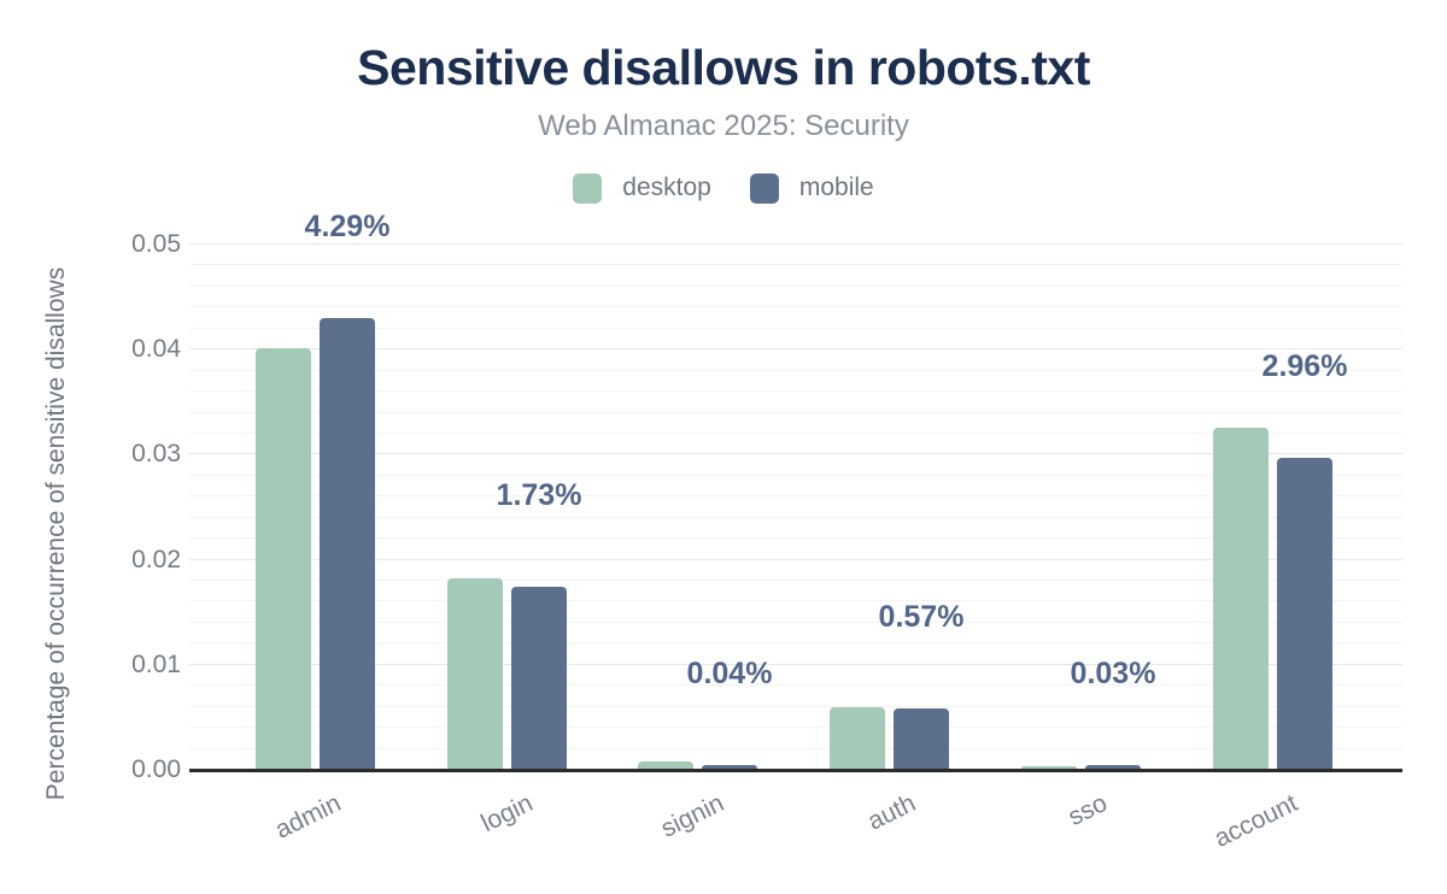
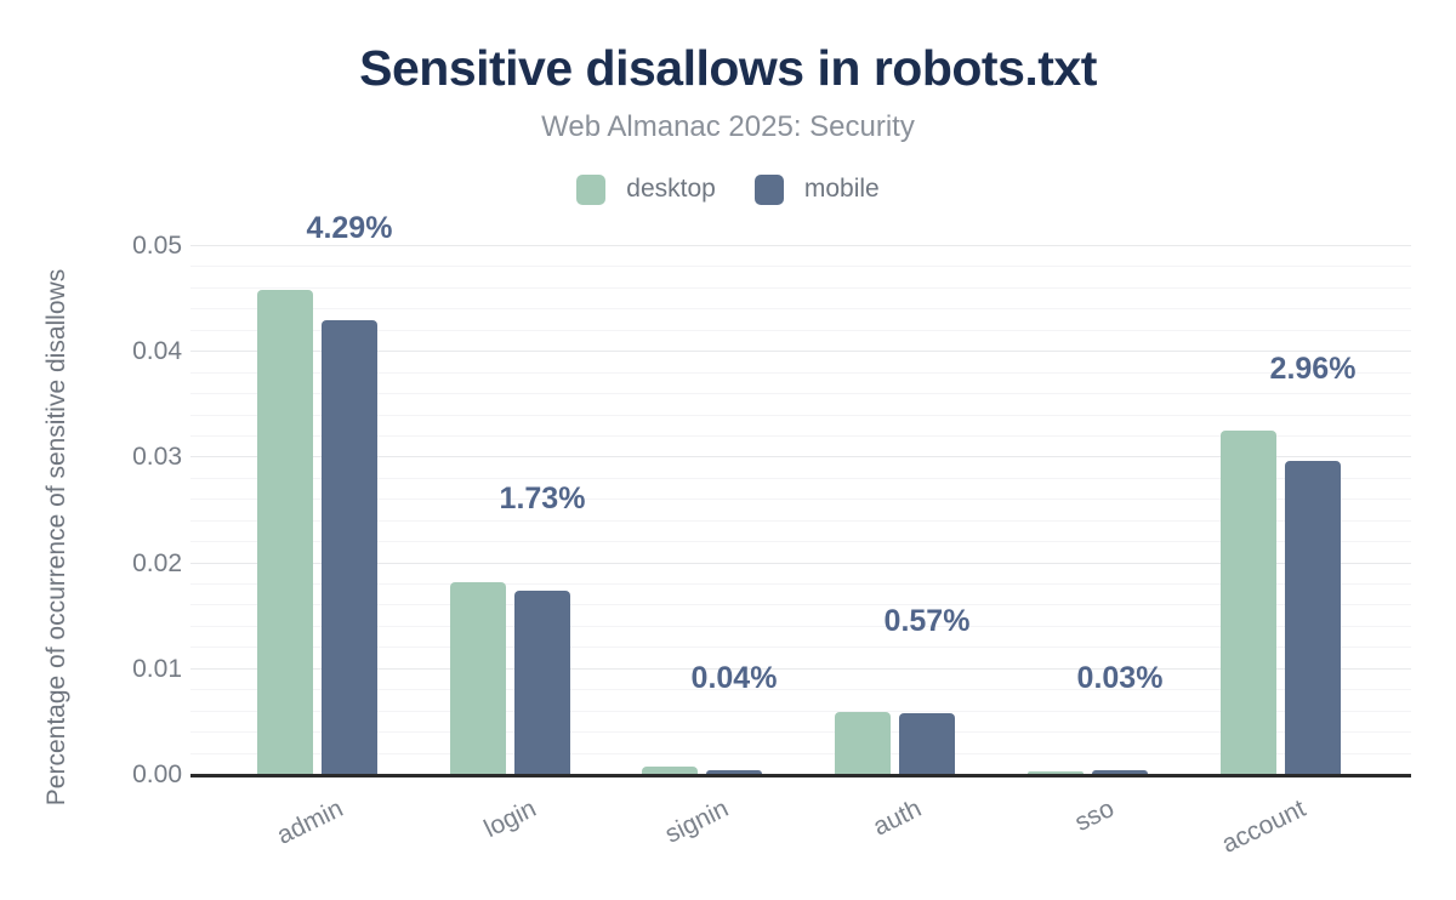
desktop/admin: 0.040 -> 0.046
